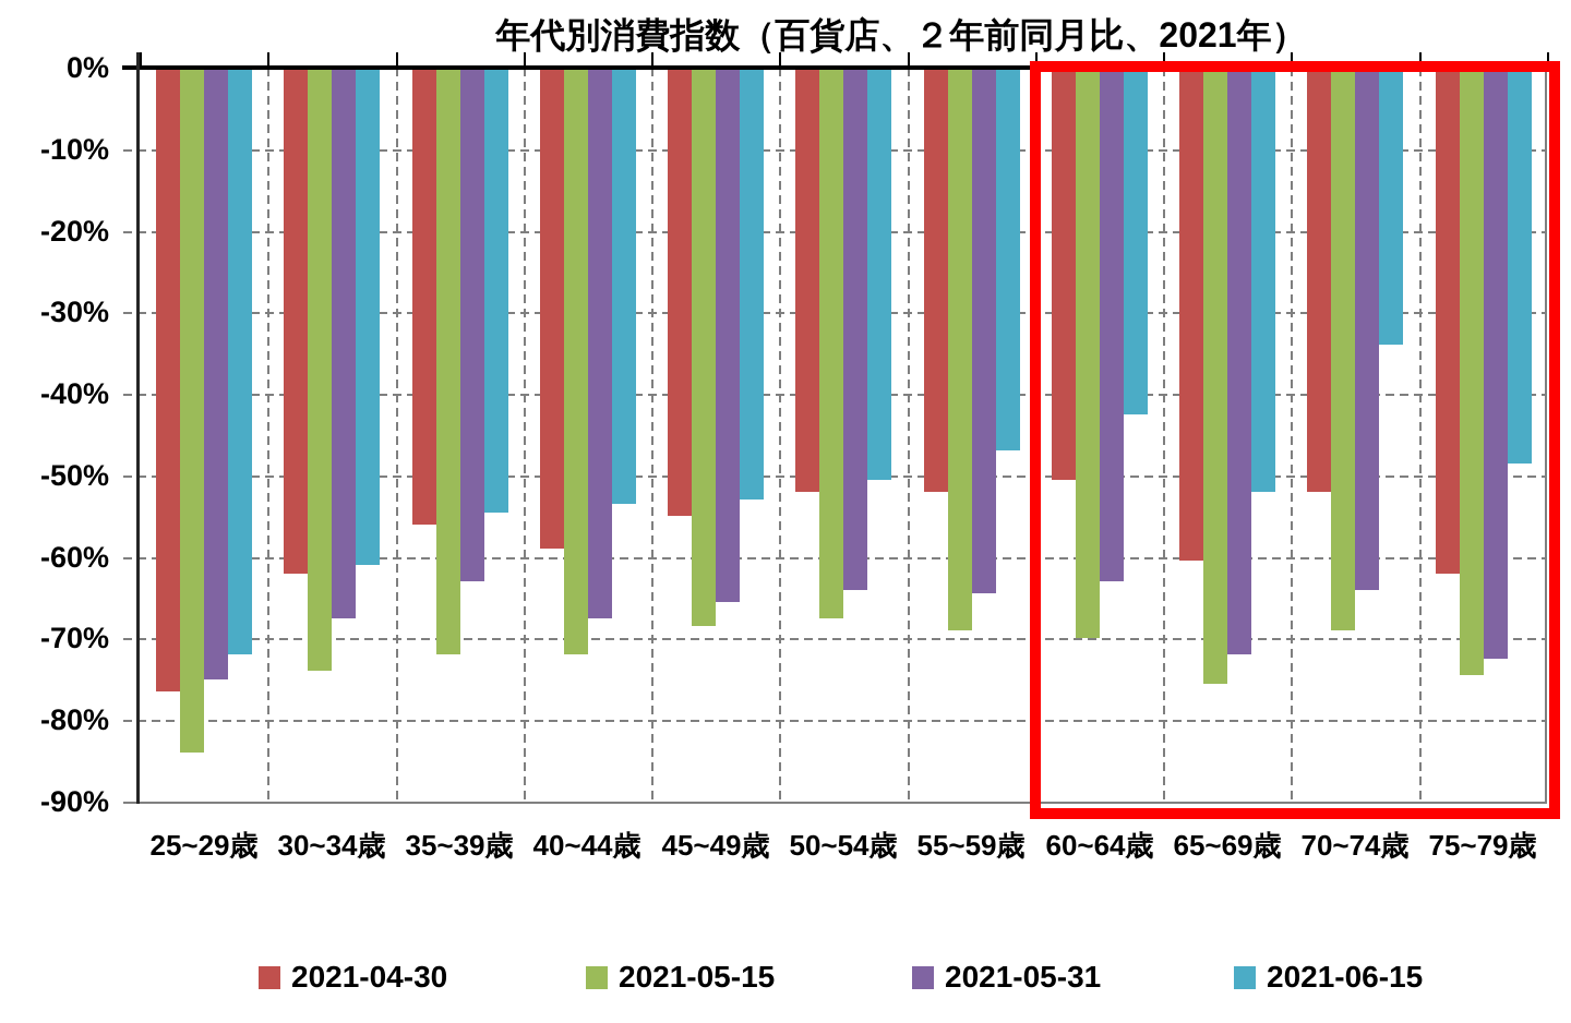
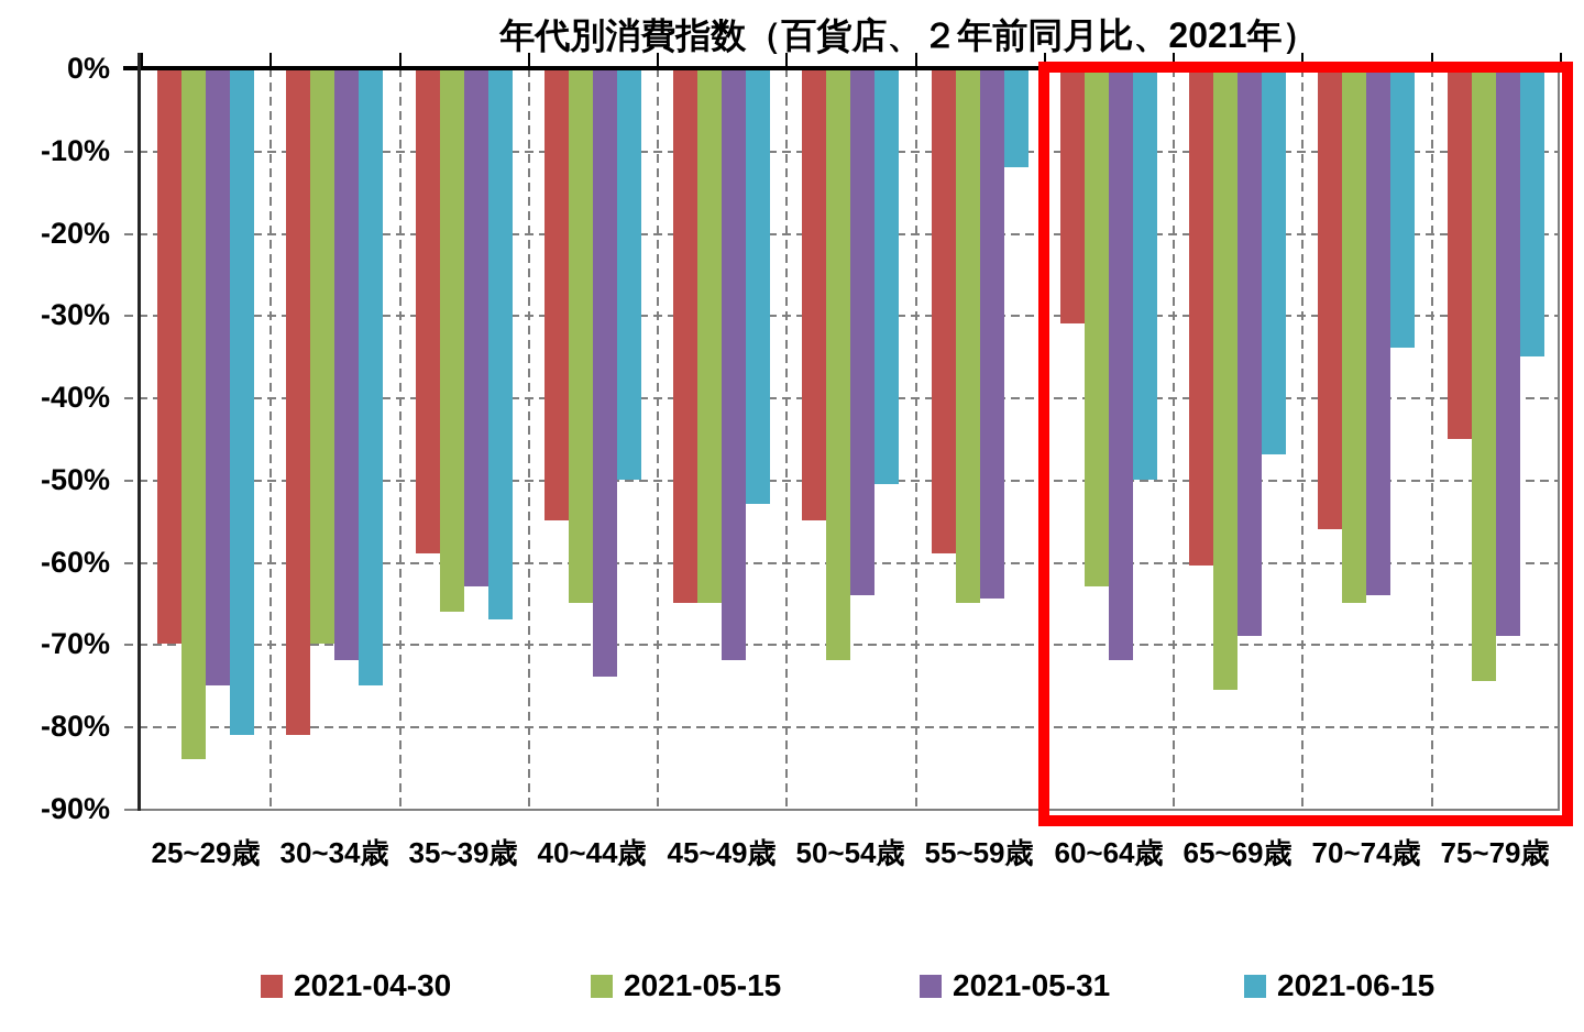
2021-04-30/25~29歳: -76% -> -70%
2021-06-15/25~29歳: -72% -> -81%
2021-04-30/30~34歳: -62% -> -81%
2021-05-15/30~34歳: -74% -> -70%
2021-05-31/30~34歳: -68% -> -72%
2021-06-15/30~34歳: -61% -> -75%
2021-04-30/35~39歳: -56% -> -59%
2021-05-15/35~39歳: -72% -> -66%
2021-06-15/35~39歳: -54% -> -67%
2021-04-30/40~44歳: -59% -> -55%
2021-05-15/40~44歳: -72% -> -65%
2021-05-31/40~44歳: -68% -> -74%
2021-06-15/40~44歳: -54% -> -50%
2021-04-30/45~49歳: -55% -> -65%
2021-05-15/45~49歳: -68% -> -65%
2021-05-31/45~49歳: -66% -> -72%
2021-04-30/50~54歳: -52% -> -55%
2021-05-15/50~54歳: -68% -> -72%
2021-04-30/55~59歳: -52% -> -59%
2021-05-15/55~59歳: -69% -> -65%
2021-06-15/55~59歳: -47% -> -12%
2021-04-30/60~64歳: -50% -> -31%
2021-05-15/60~64歳: -70% -> -63%
2021-05-31/60~64歳: -63% -> -72%
2021-06-15/60~64歳: -42% -> -50%
2021-05-31/65~69歳: -72% -> -69%
2021-06-15/65~69歳: -52% -> -47%
2021-04-30/70~74歳: -52% -> -56%
2021-05-15/70~74歳: -69% -> -65%
2021-04-30/75~79歳: -62% -> -45%
2021-05-31/75~79歳: -72% -> -69%
2021-06-15/75~79歳: -48% -> -35%
